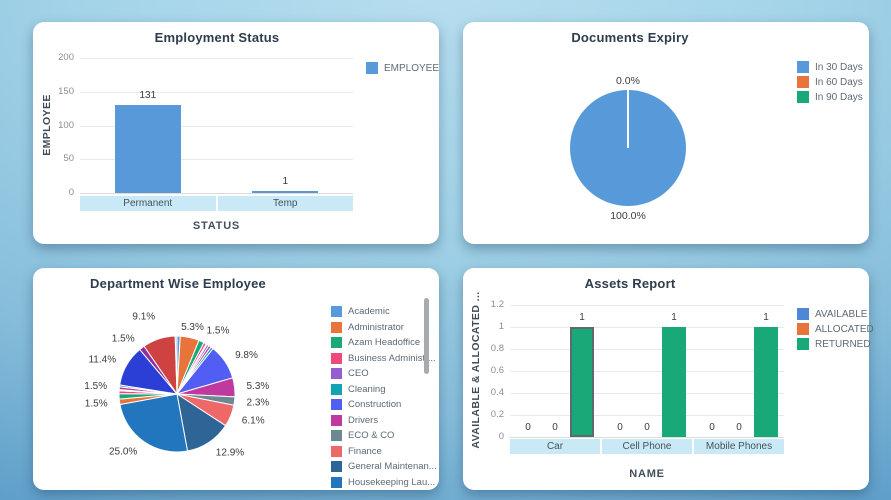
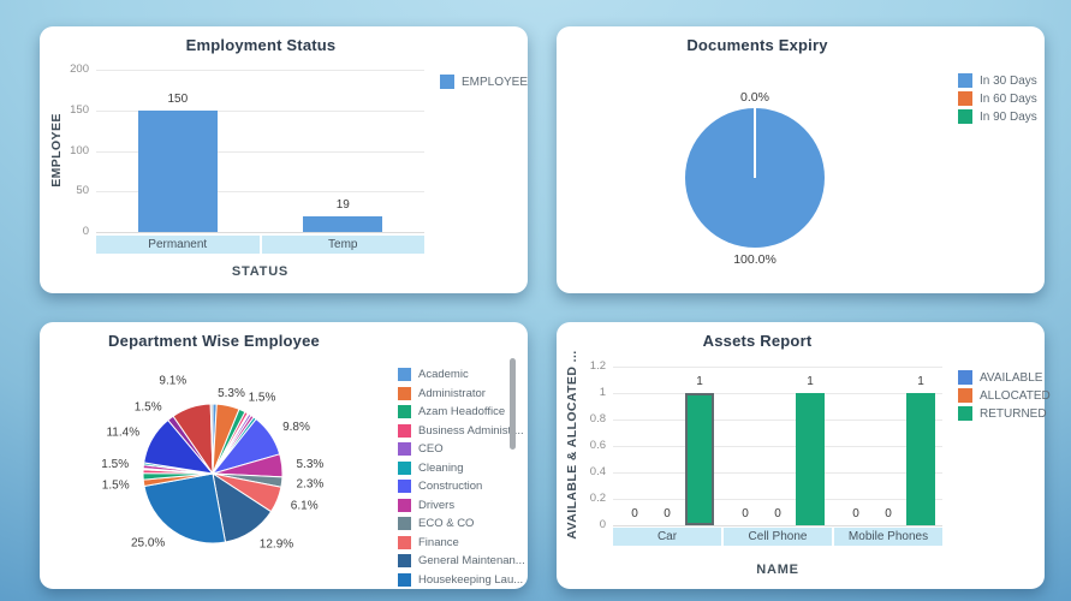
Employment Status/Permanent: 131 -> 150
Employment Status/Temp: 1 -> 19
